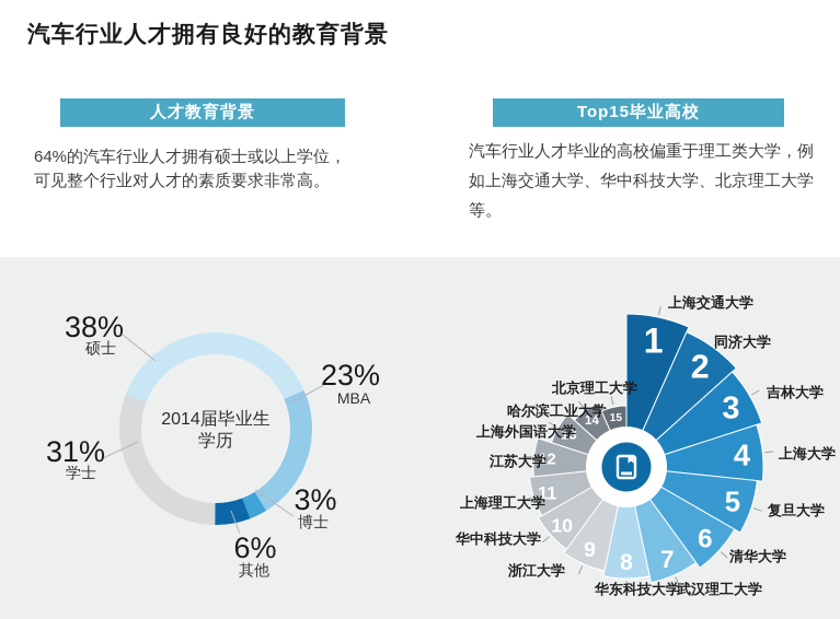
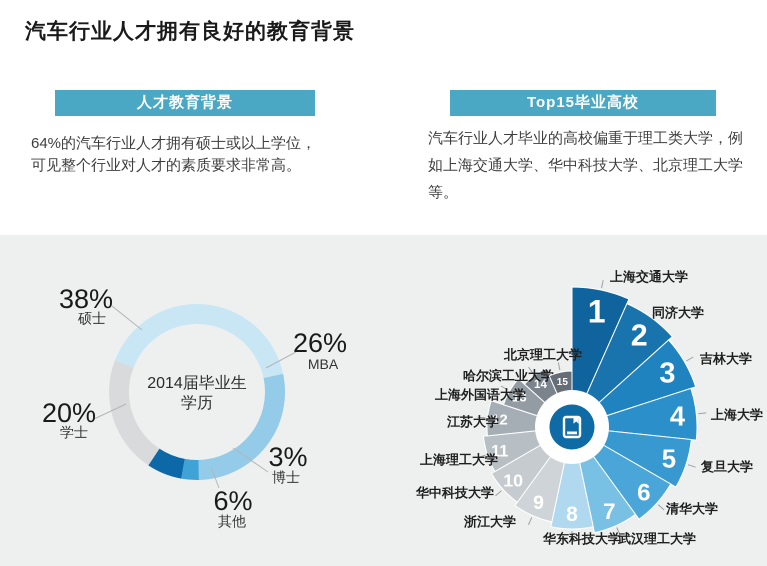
2014届毕业生学历/MBA: 23% -> 26%
2014届毕业生学历/学士: 31% -> 20%
